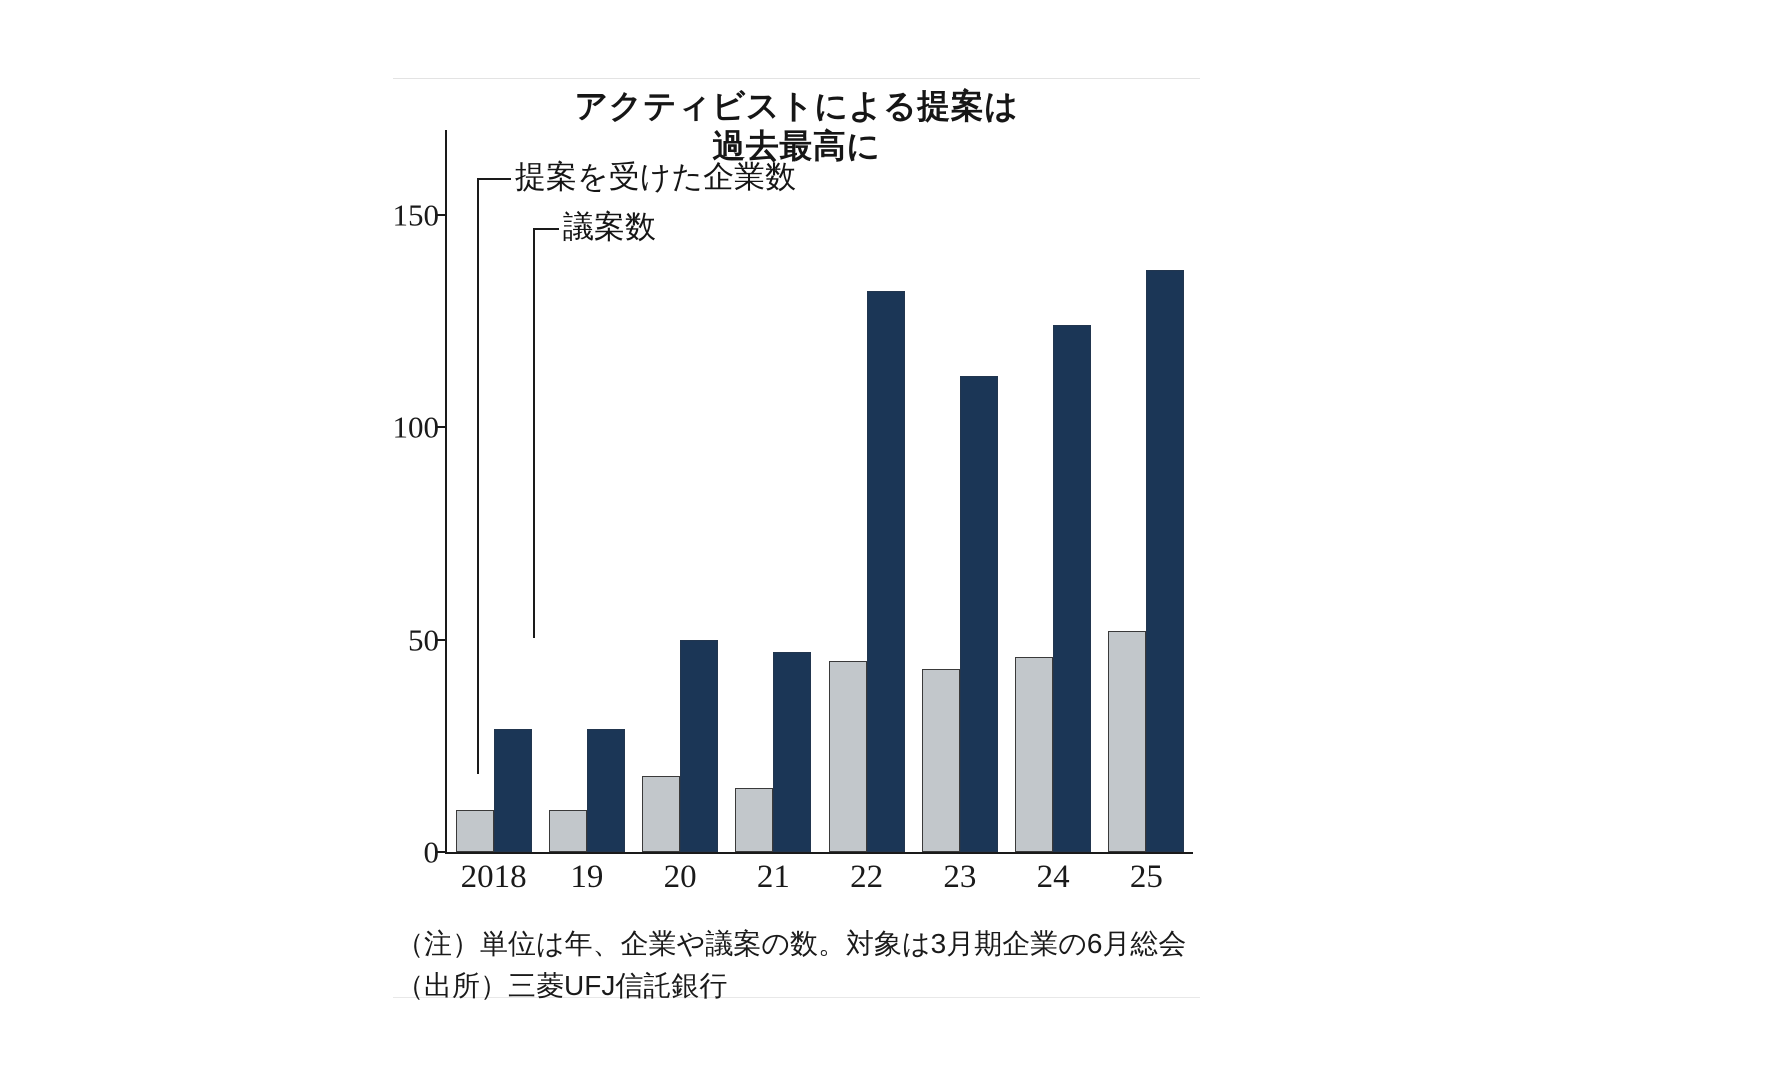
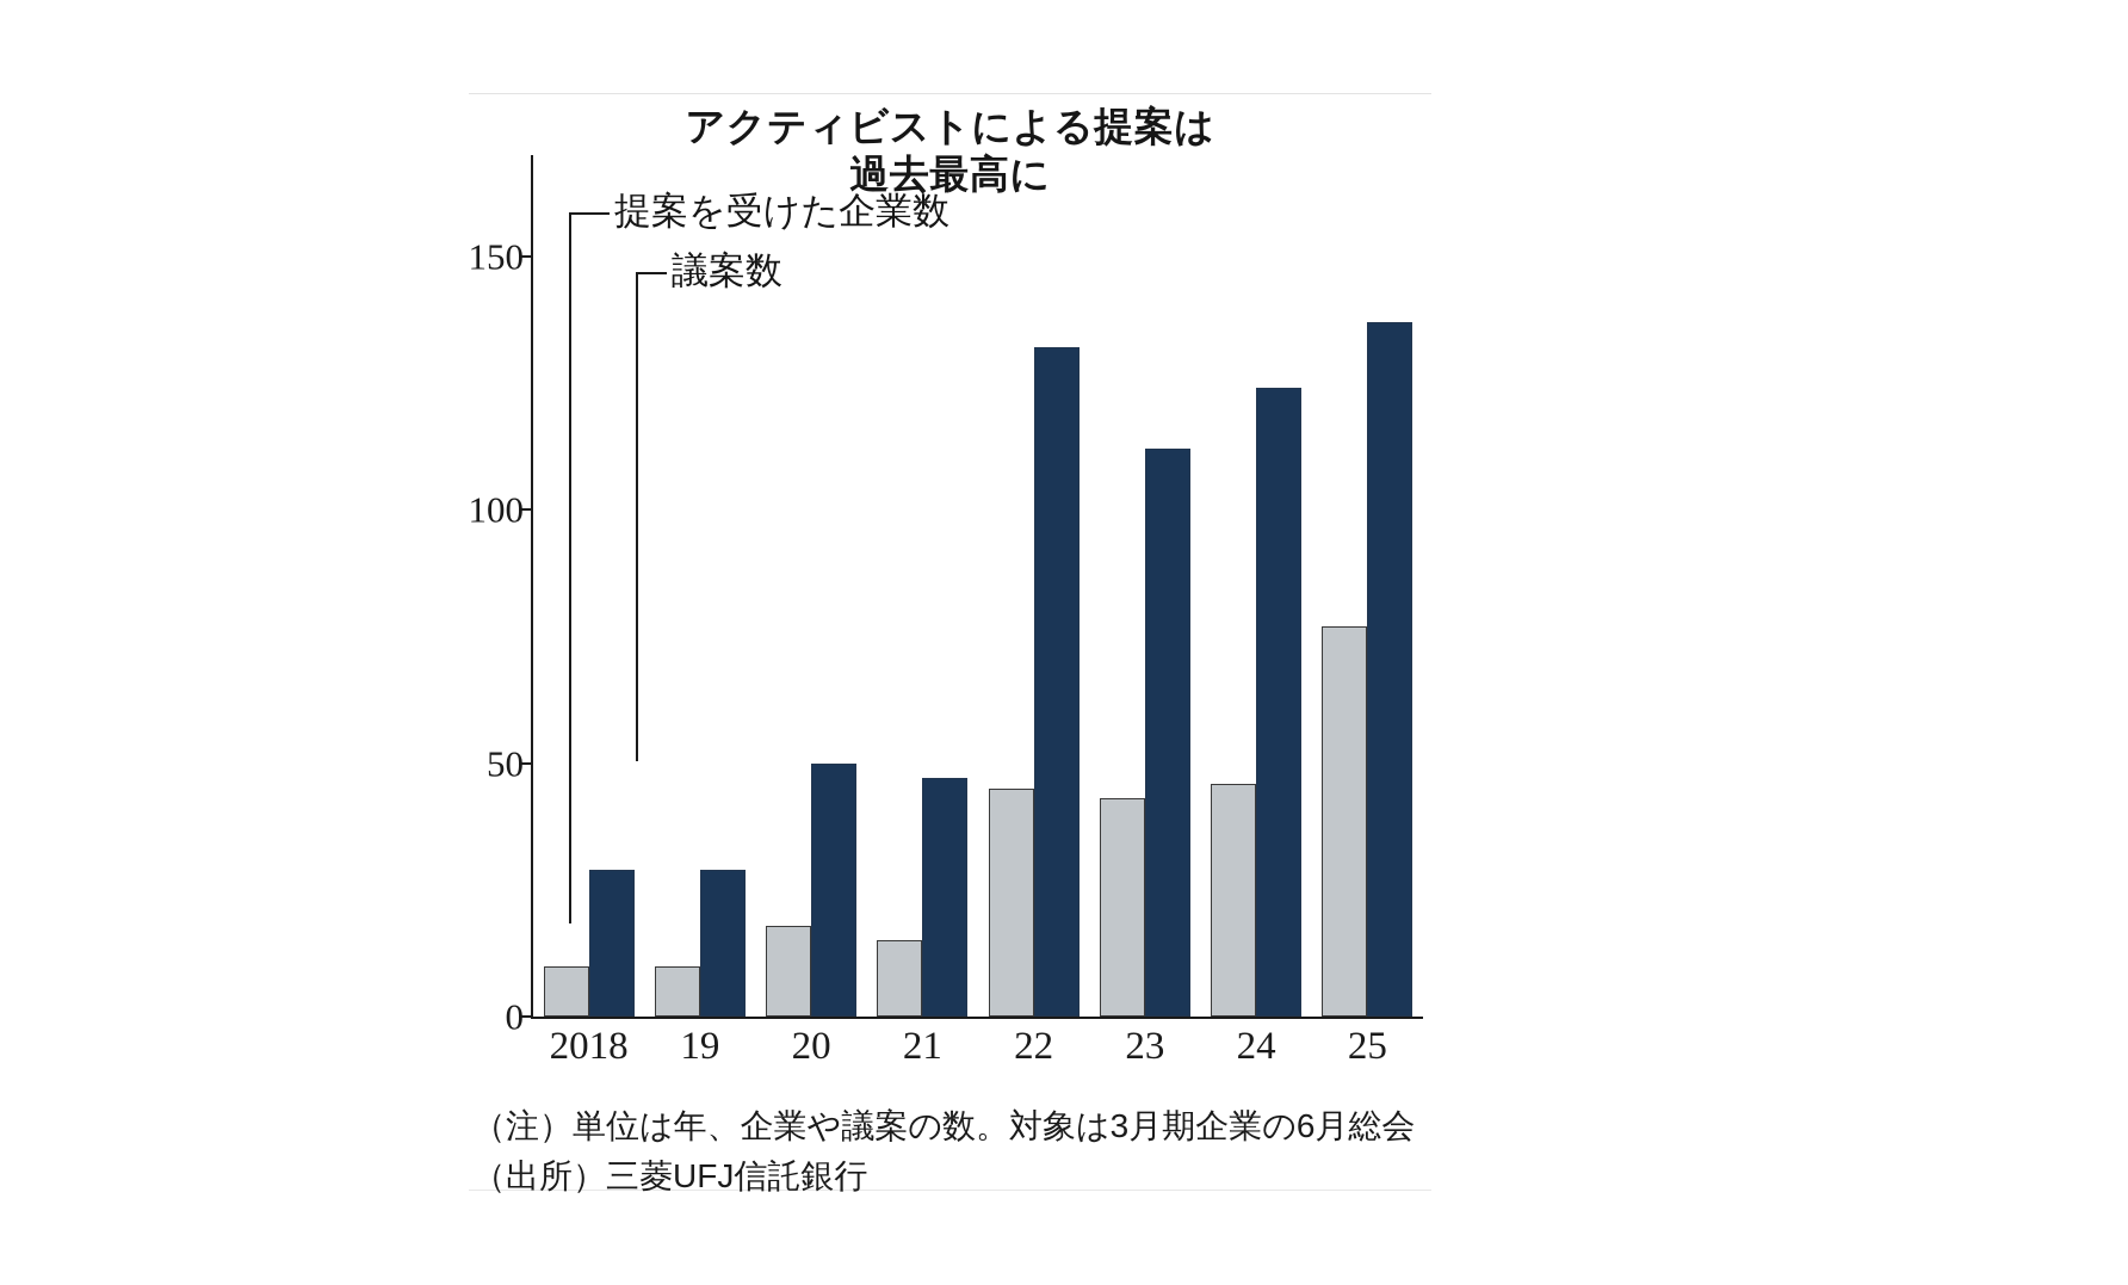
提案を受けた企業数/25: 52 -> 77
